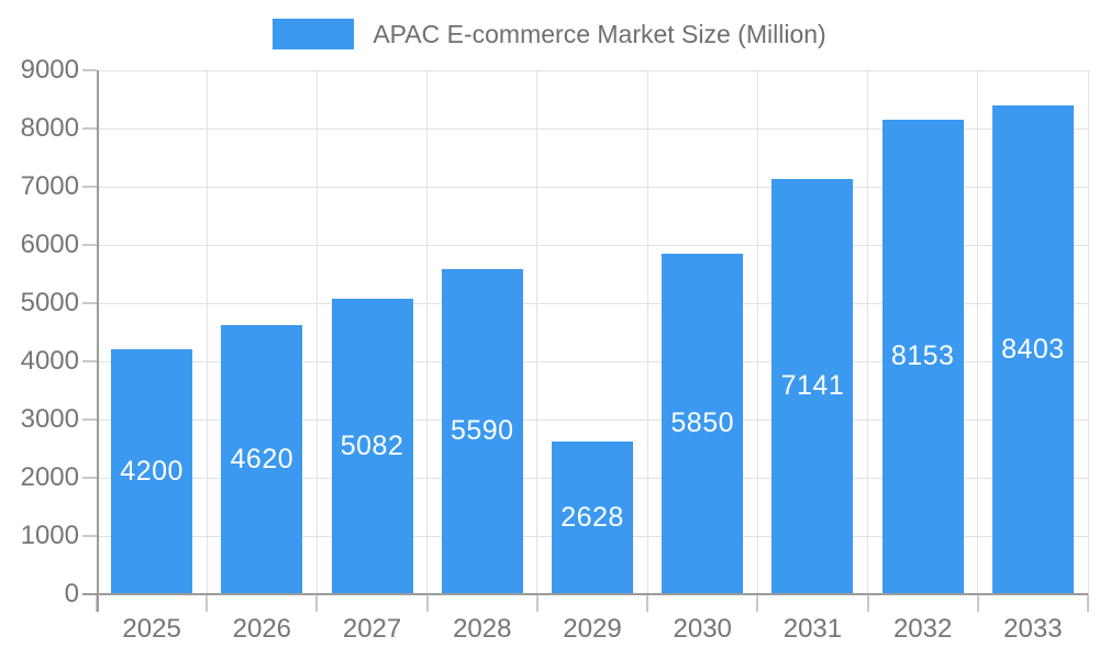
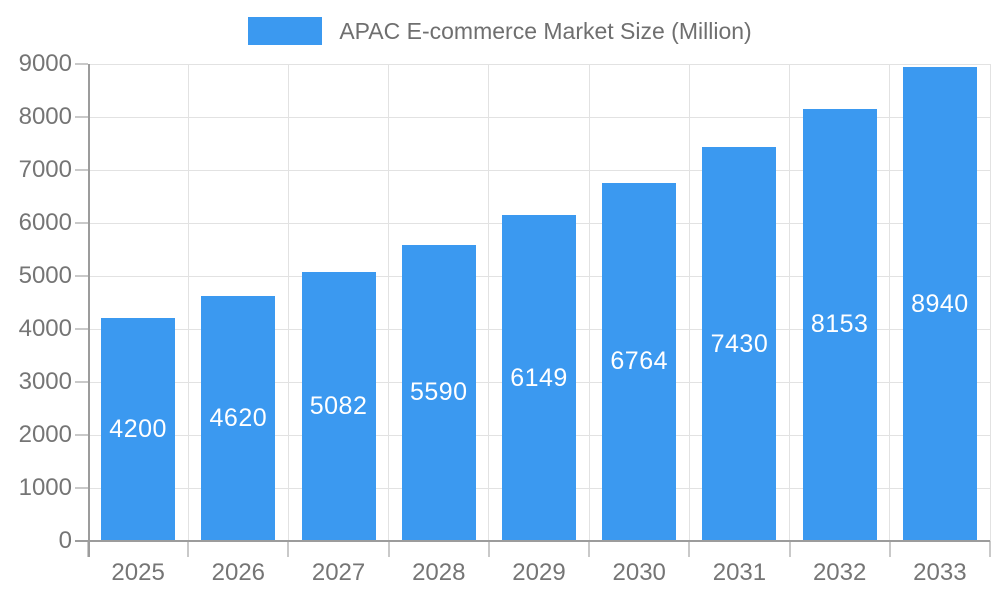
2029: 2628 -> 6149
2030: 5850 -> 6764
2031: 7141 -> 7430
2033: 8403 -> 8940
